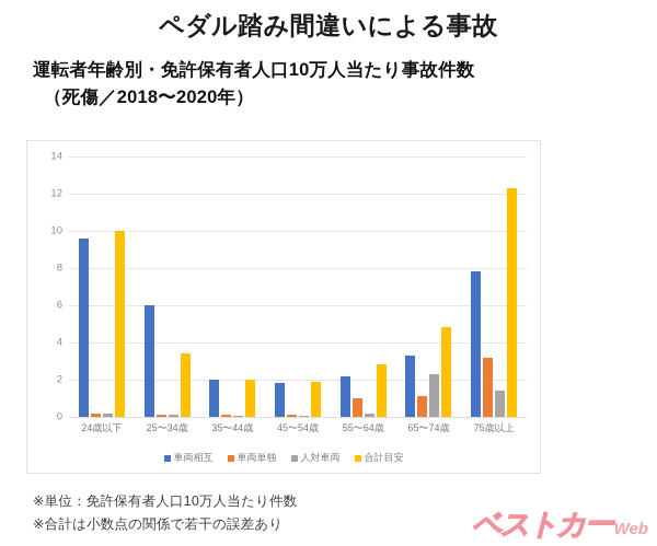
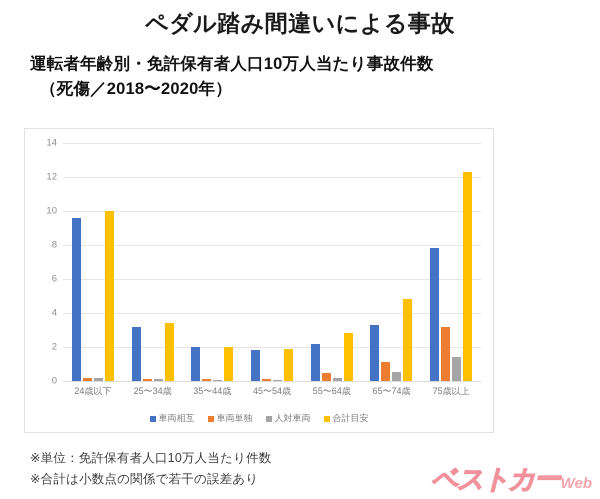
車両相互/25〜34歳: 6.0 -> 3.2
車両単独/55〜64歳: 1.0 -> 0.5
人対車両/65〜74歳: 2.3 -> 0.6
